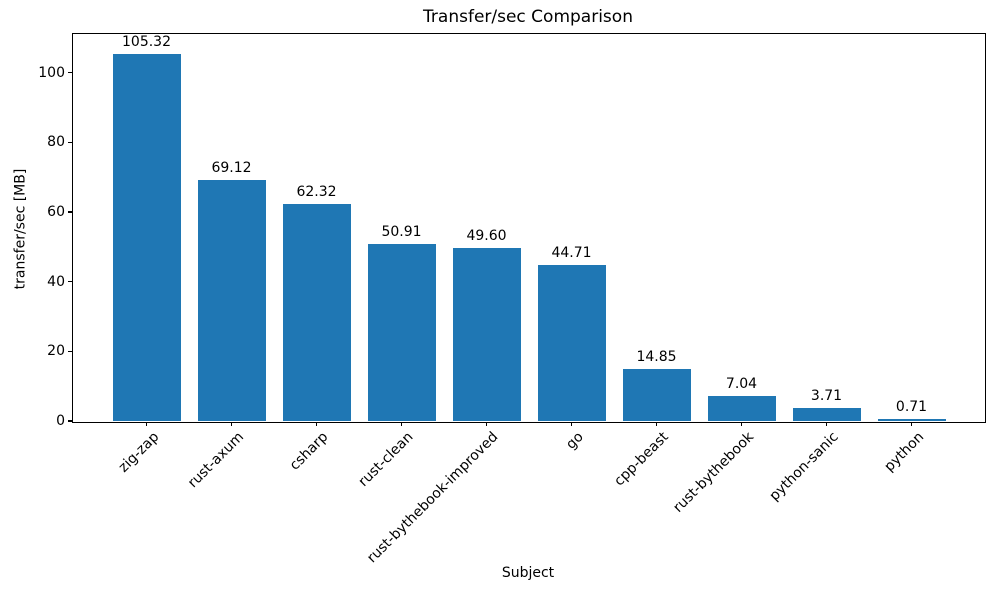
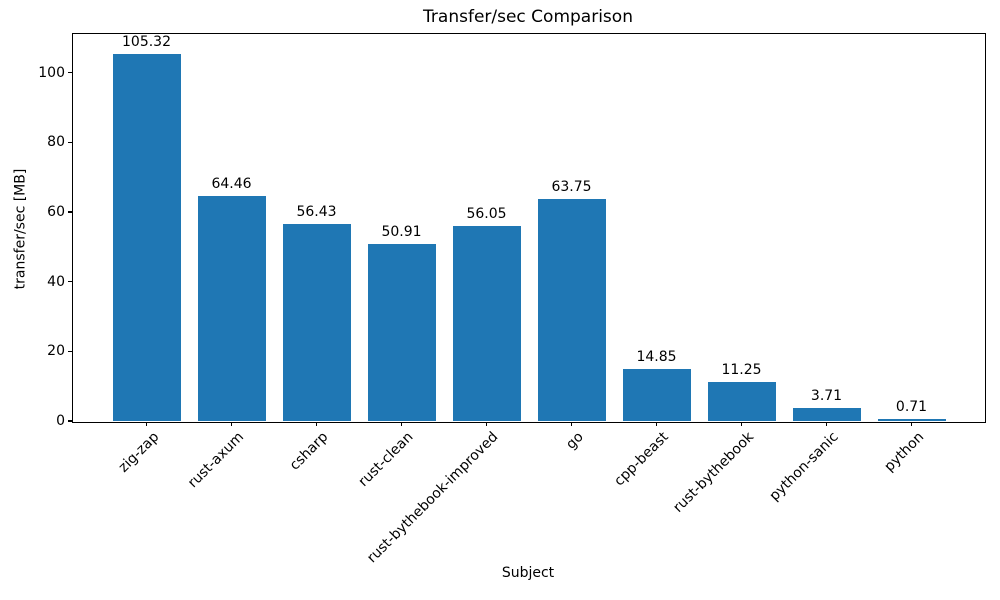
rust-axum: 69.12 -> 64.46
csharp: 62.32 -> 56.43
rust-bythebook-improved: 49.60 -> 56.05
go: 44.71 -> 63.75
rust-bythebook: 7.04 -> 11.25
